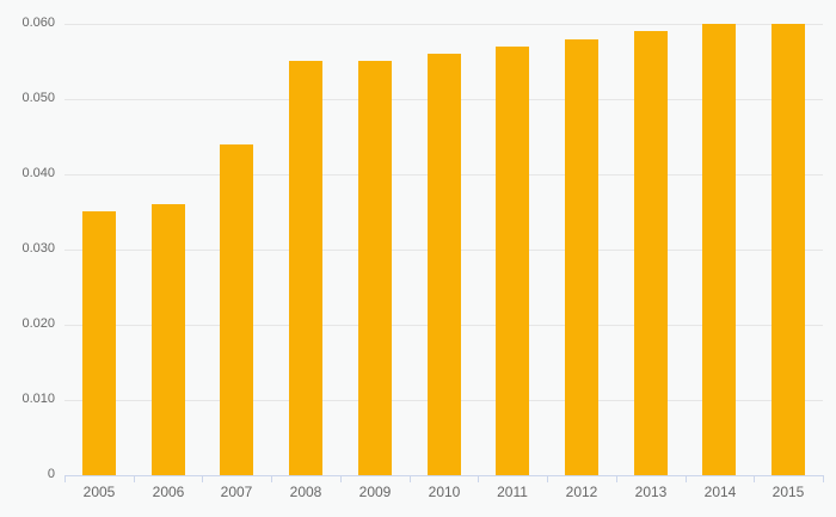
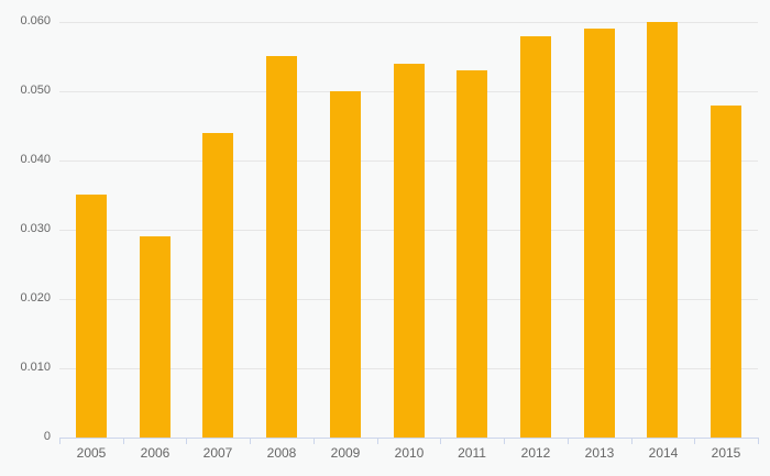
2006: 0.036 -> 0.029
2009: 0.055 -> 0.050
2010: 0.056 -> 0.054
2011: 0.057 -> 0.053
2015: 0.060 -> 0.048
